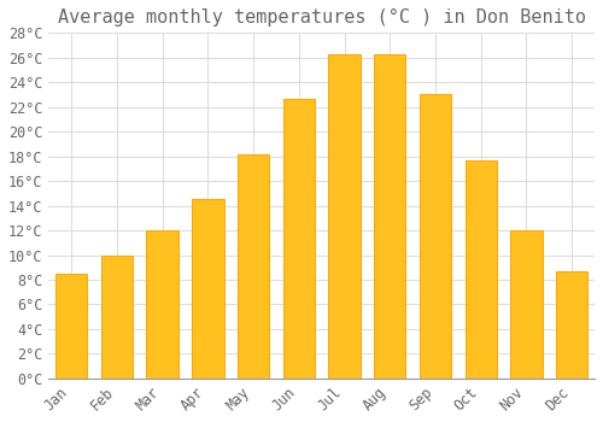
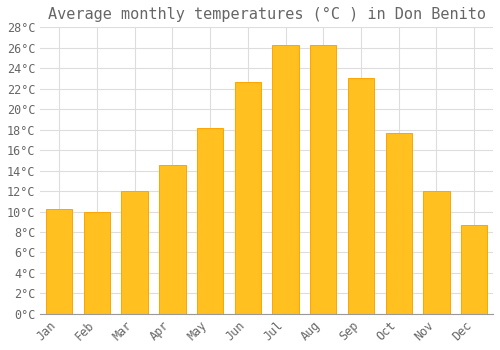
Jan: 8.5°C -> 10.2°C
